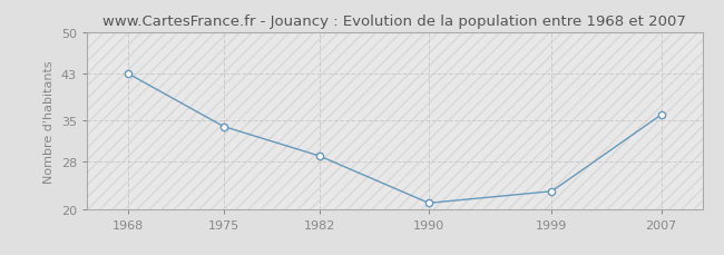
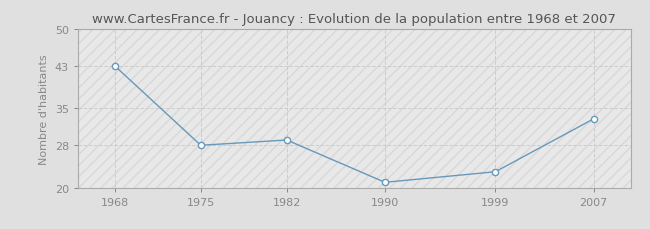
1975: 34 -> 28
2007: 36 -> 33
